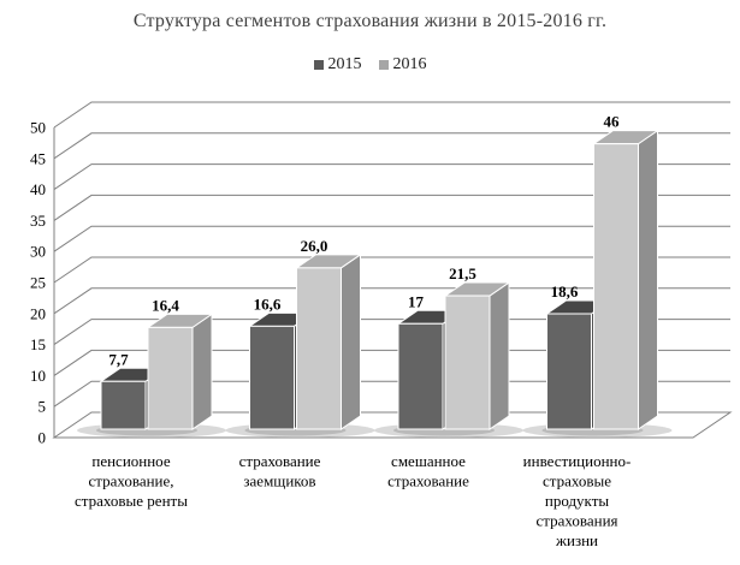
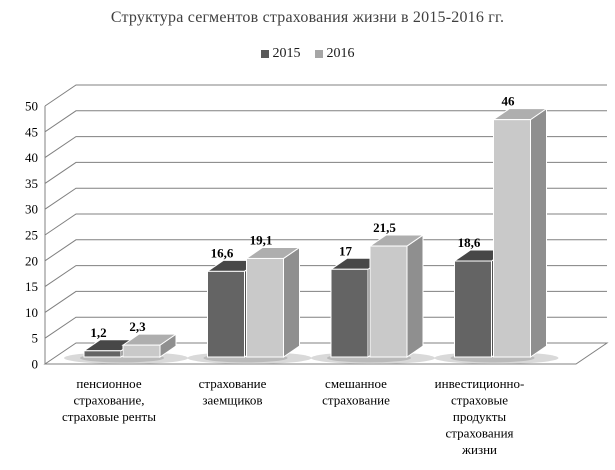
2015/пенсионное страхование, страховые ренты: 7,7 -> 1,2
2016/пенсионное страхование, страховые ренты: 16,4 -> 2,3
2016/страхование заемщиков: 26,0 -> 19,1
